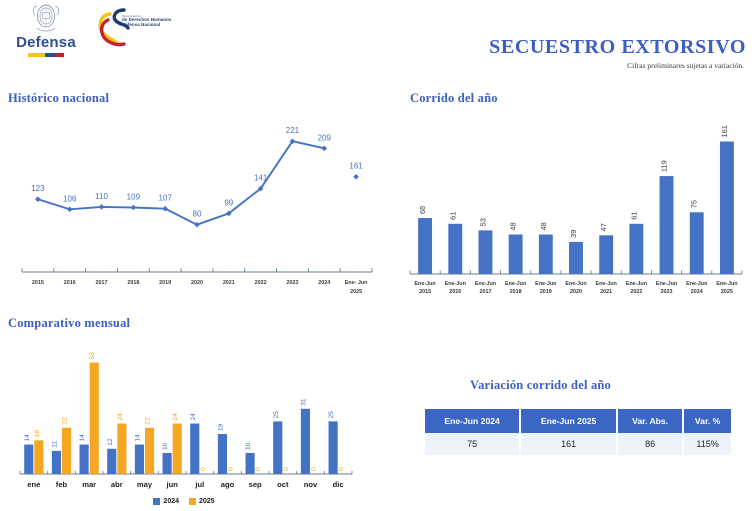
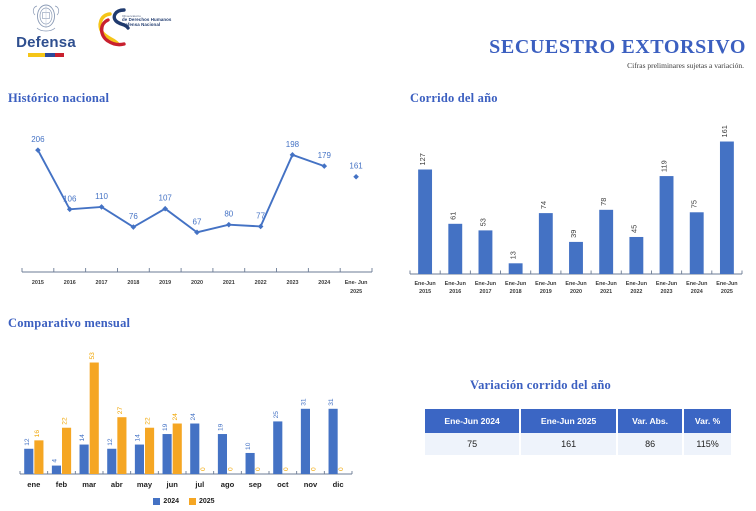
Histórico nacional/2015: 123 -> 206
Histórico nacional/2018: 109 -> 76
Histórico nacional/2020: 80 -> 67
Histórico nacional/2021: 99 -> 80
Histórico nacional/2022: 141 -> 77
Histórico nacional/2023: 221 -> 198
Histórico nacional/2024: 209 -> 179
Corrido del año/Ene-Jun 2015: 68 -> 127
Corrido del año/Ene-Jun 2018: 48 -> 13
Corrido del año/Ene-Jun 2019: 48 -> 74
Corrido del año/Ene-Jun 2021: 47 -> 78
Corrido del año/Ene-Jun 2022: 61 -> 45
Comparativo mensual/2024/ene: 14 -> 12
Comparativo mensual/2024/feb: 11 -> 4
Comparativo mensual/2025/abr: 24 -> 27
Comparativo mensual/2024/jun: 10 -> 19
Comparativo mensual/2024/dic: 25 -> 31
